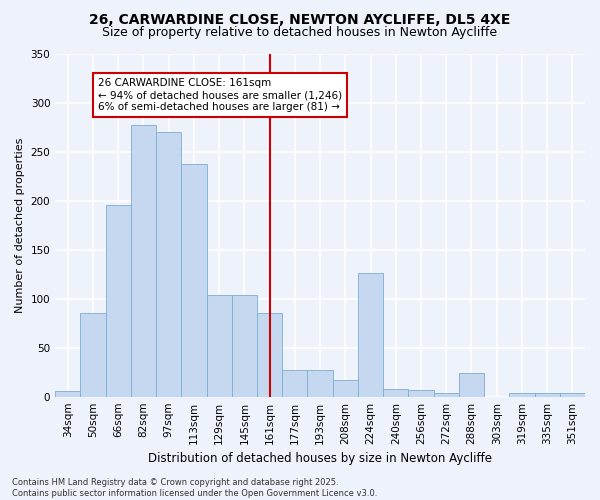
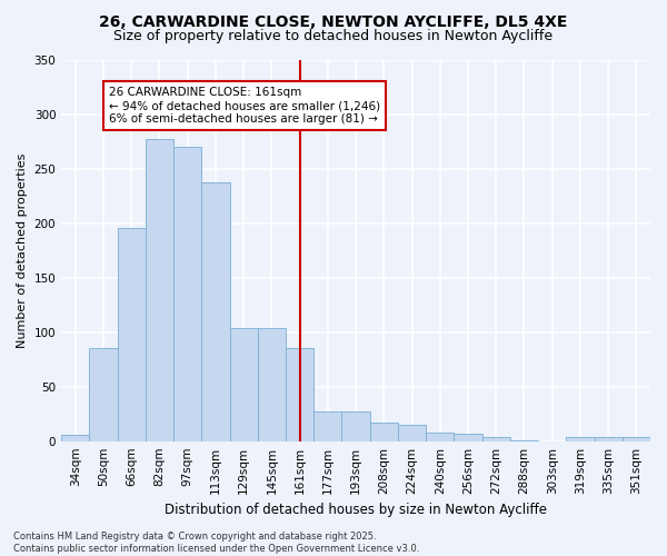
224sqm: 126 -> 15
288sqm: 24 -> 1
